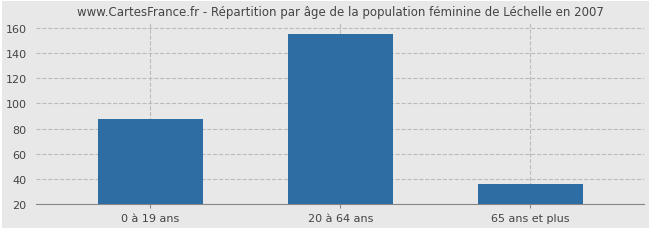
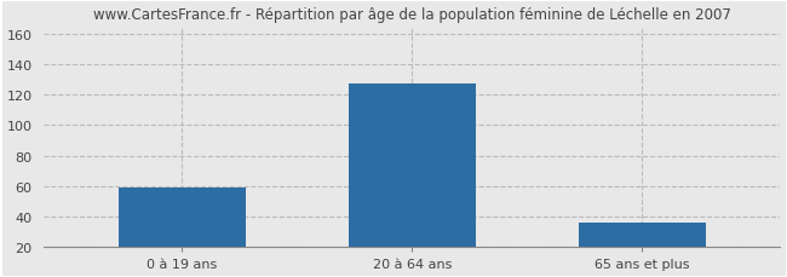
0 à 19 ans: 88 -> 59
20 à 64 ans: 155 -> 127
